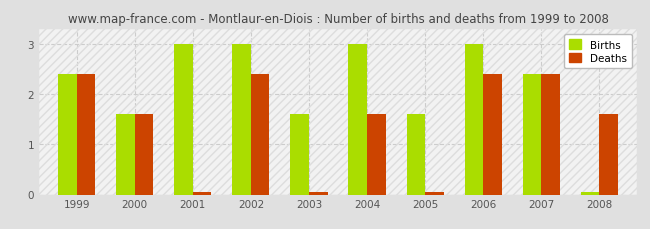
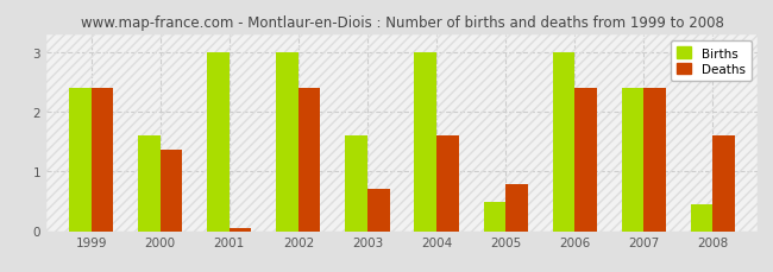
Deaths/2000: 1.60 -> 1.36
Deaths/2003: 0.04 -> 0.70
Births/2005: 1.60 -> 0.48
Deaths/2005: 0.04 -> 0.78
Births/2008: 0.04 -> 0.44
